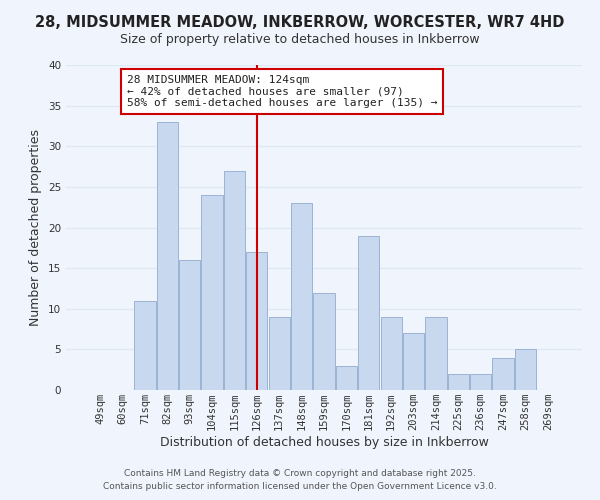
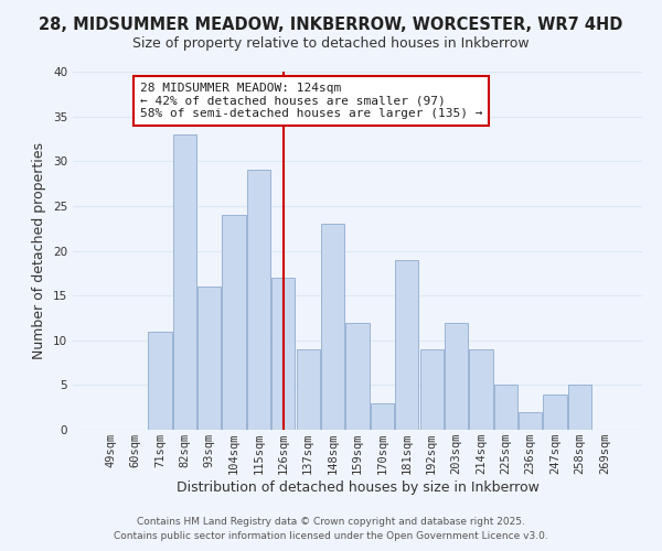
115sqm: 27 -> 29
203sqm: 7 -> 12
225sqm: 2 -> 5
